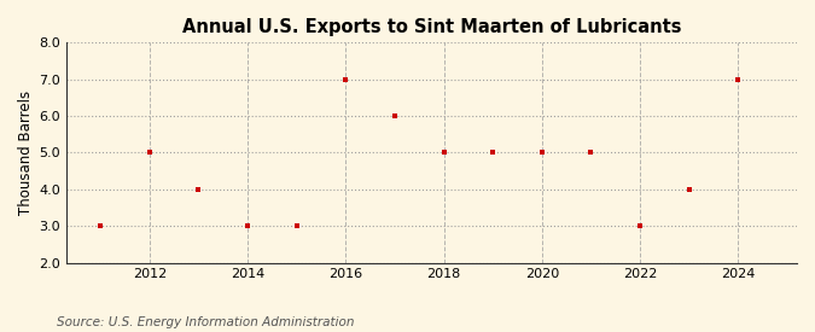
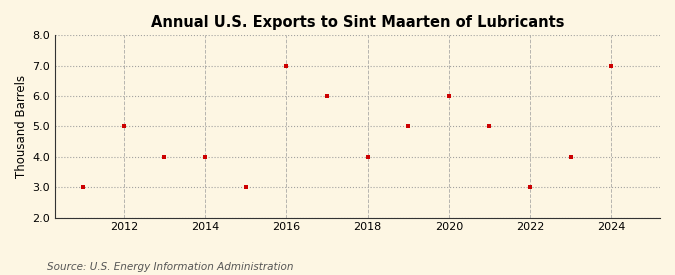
2014: 3 -> 4
2018: 5 -> 4
2020: 5 -> 6
